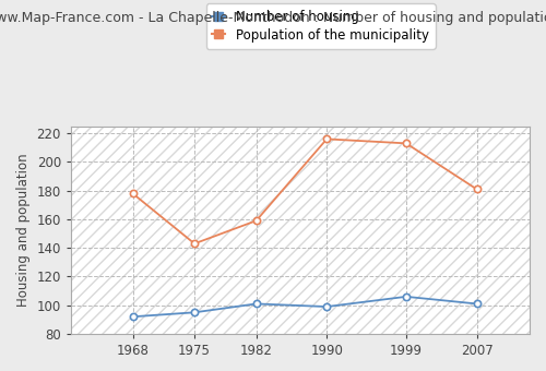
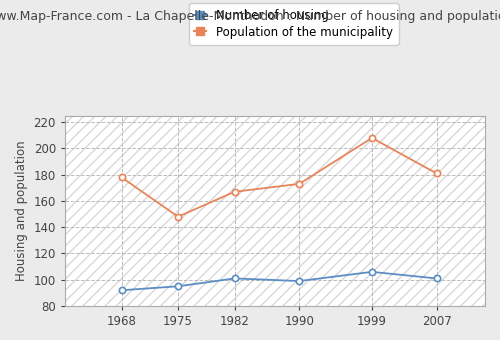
Population of the municipality/1975: 143 -> 148
Population of the municipality/1982: 159 -> 167
Population of the municipality/1990: 216 -> 173
Population of the municipality/1999: 213 -> 208
